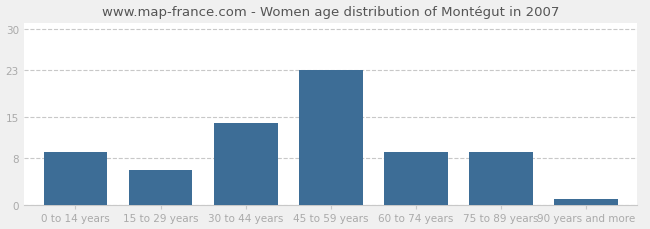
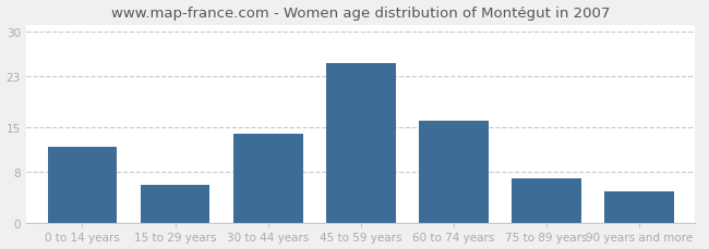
0 to 14 years: 9 -> 12
45 to 59 years: 23 -> 25
60 to 74 years: 9 -> 16
75 to 89 years: 9 -> 7
90 years and more: 1 -> 5
